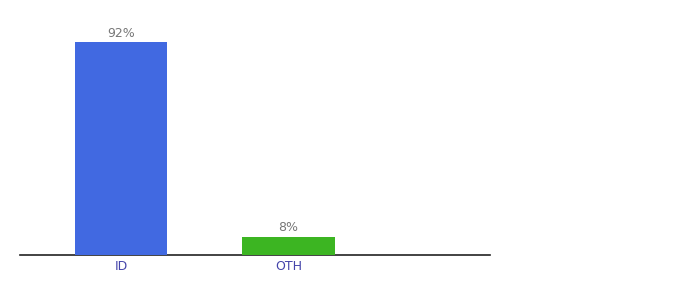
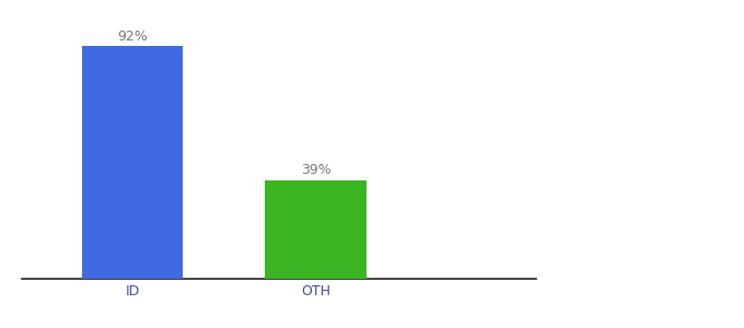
OTH: 8% -> 39%
